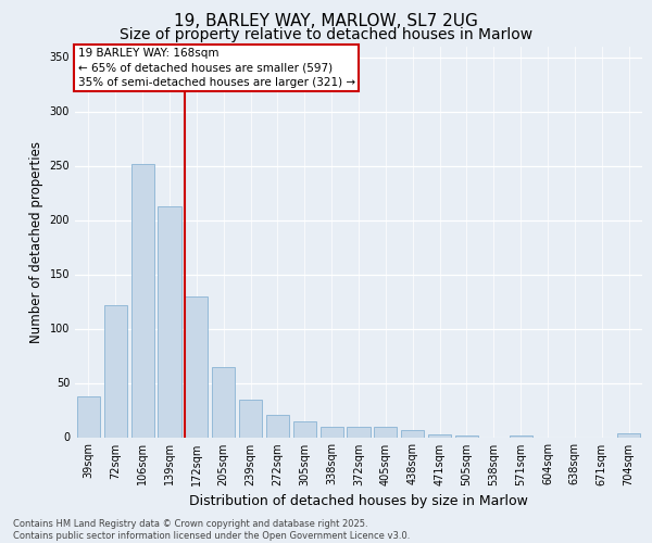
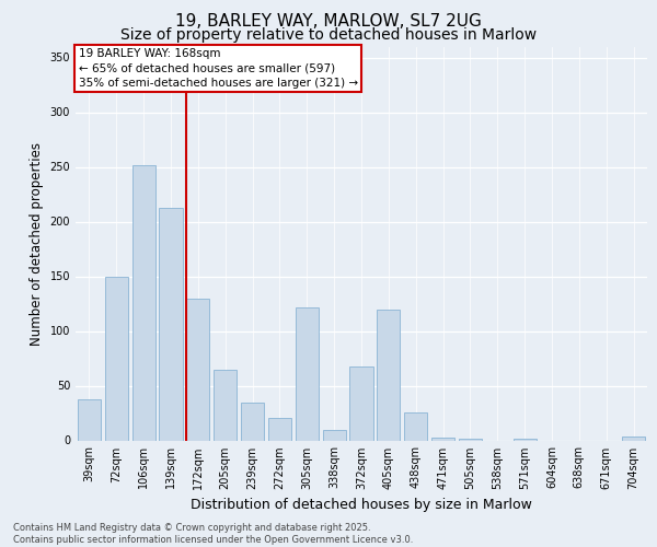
72sqm: 122 -> 150
305sqm: 15 -> 122
372sqm: 10 -> 68
405sqm: 10 -> 120
438sqm: 7 -> 26
